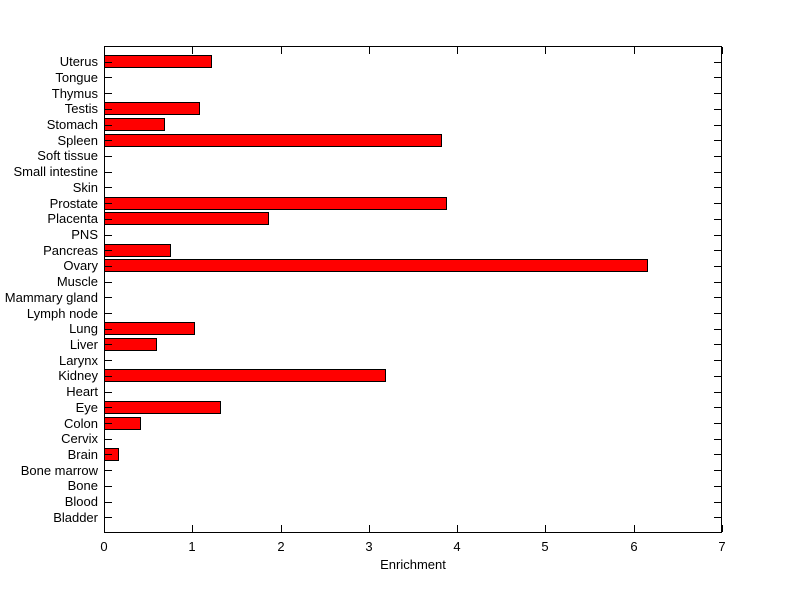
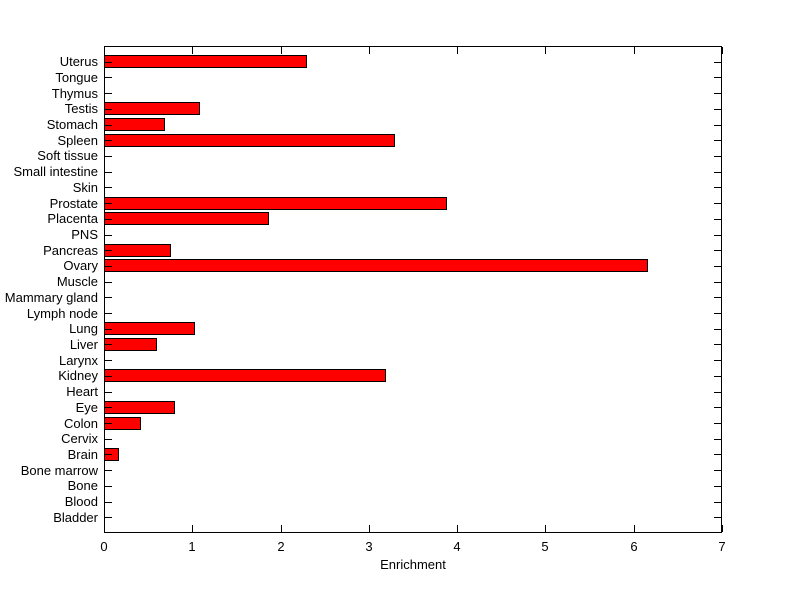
Uterus: 1.2 -> 2.3
Spleen: 3.8 -> 3.3
Eye: 1.3 -> 0.8
